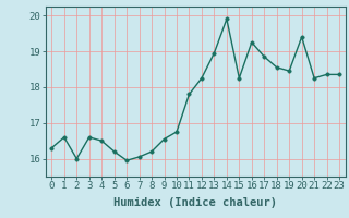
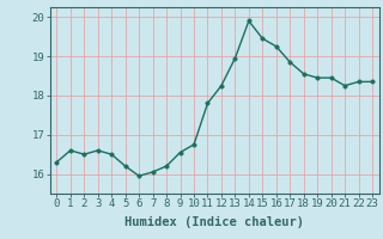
2: 16.00 -> 16.50
15: 18.25 -> 19.45
20: 19.40 -> 18.45
